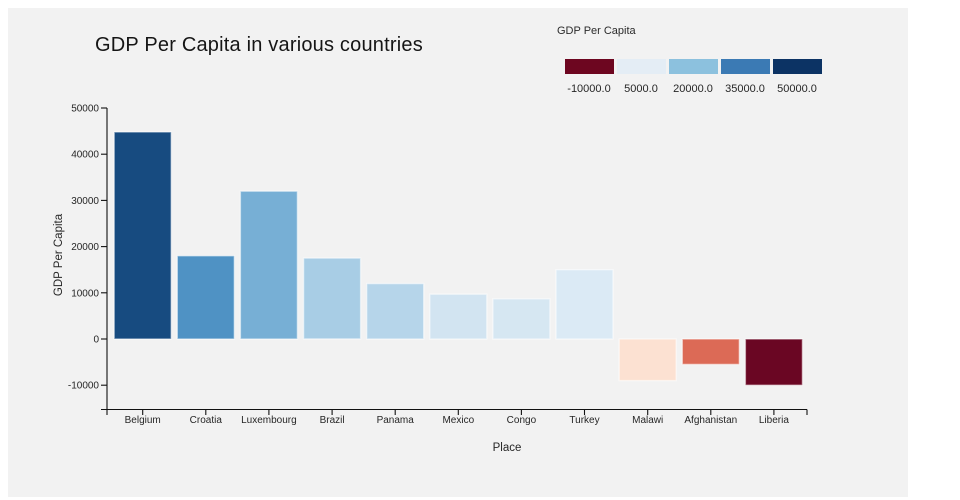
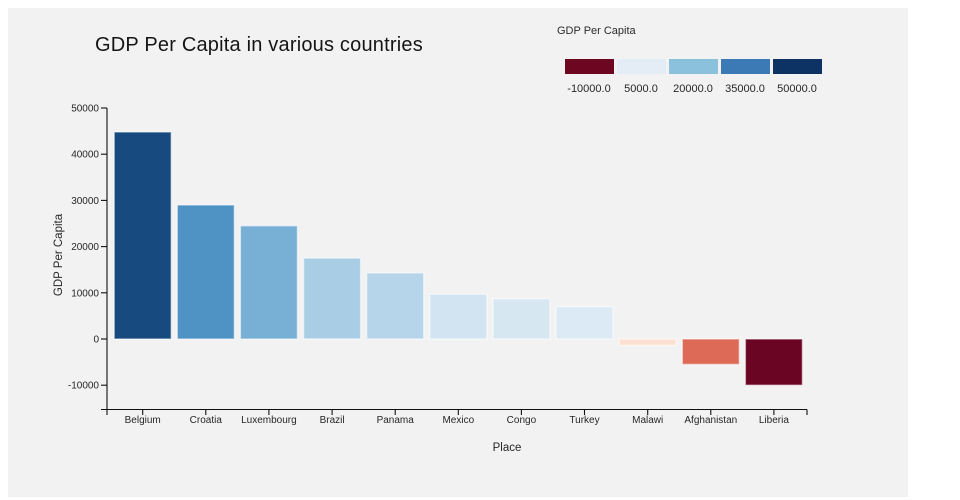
Croatia: 18000 -> 29000
Luxembourg: 32000 -> 24000
Panama: 12000 -> 14000
Turkey: 15000 -> 7000
Malawi: -9000 -> -1000
